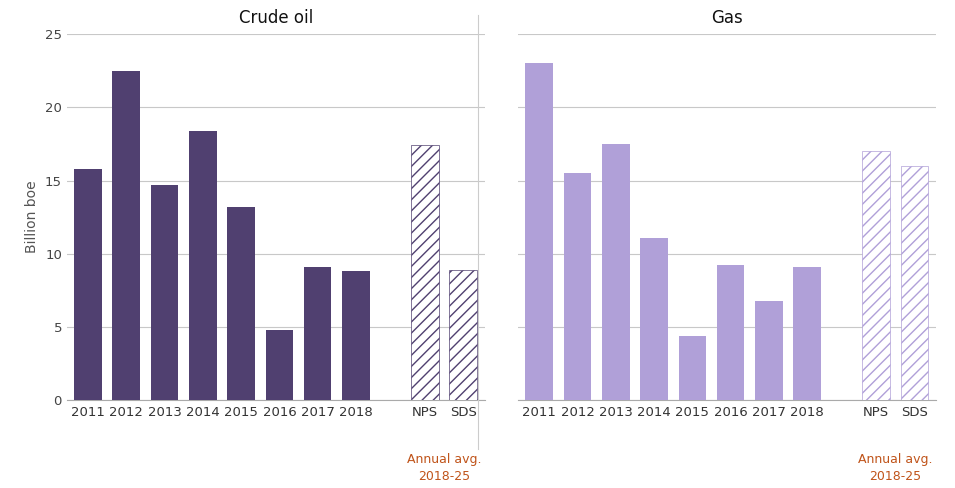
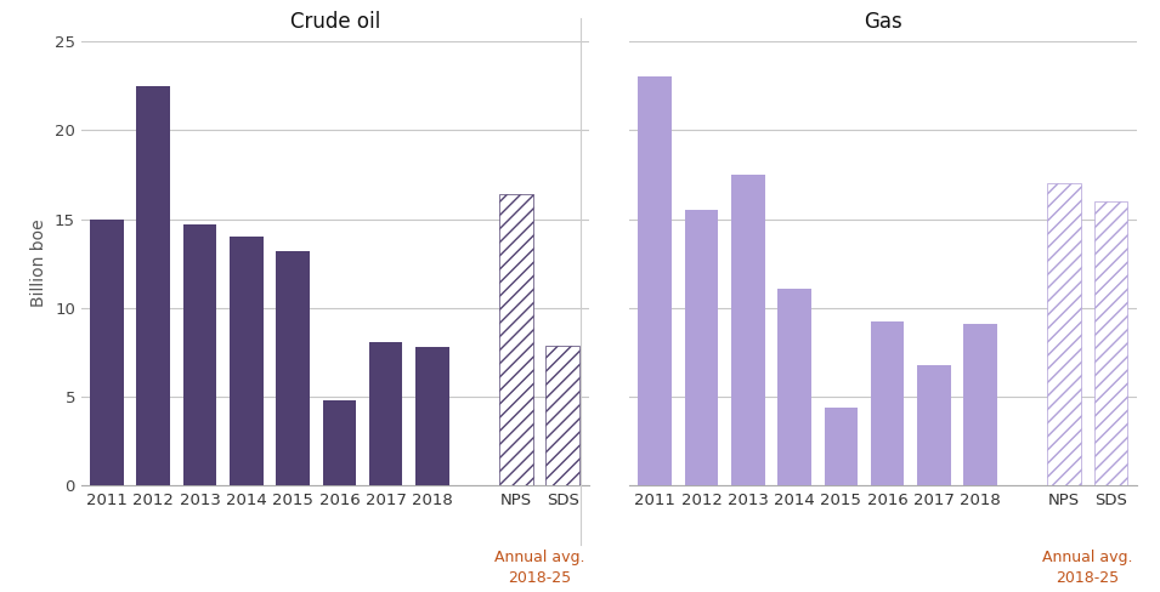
Crude oil/2011: 15.8 -> 15.0
Crude oil/2014: 18.4 -> 14.0
Crude oil/2017: 9.1 -> 8.1
Crude oil/2018: 8.8 -> 7.8
Crude oil/NPS: 17.4 -> 16.4
Crude oil/SDS: 8.9 -> 7.9
